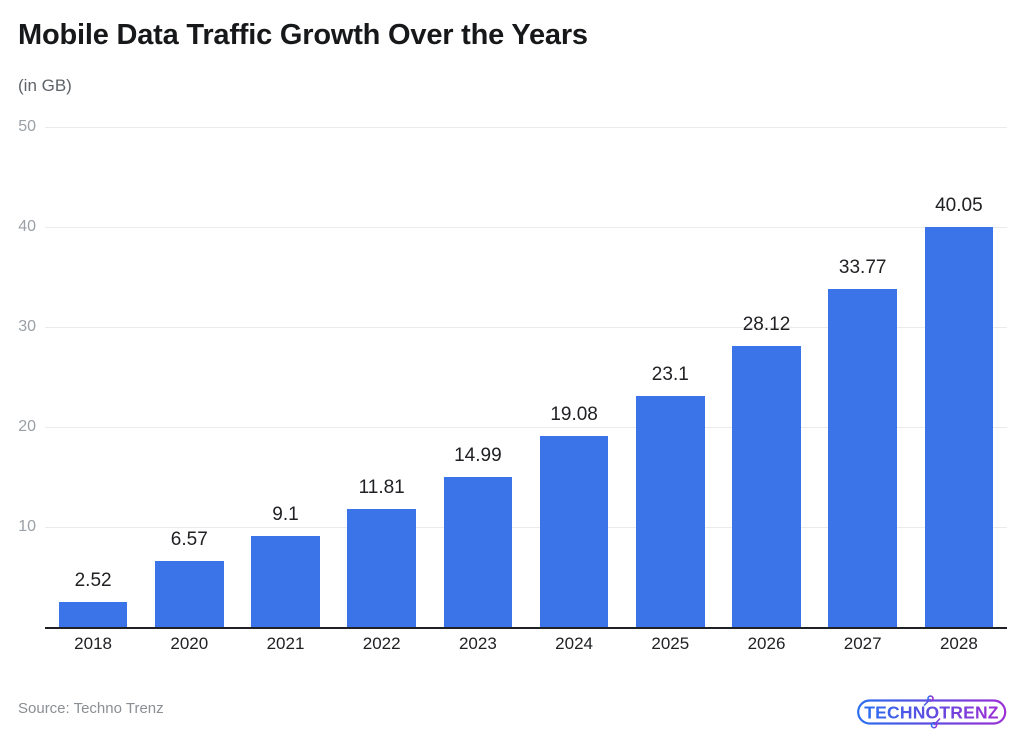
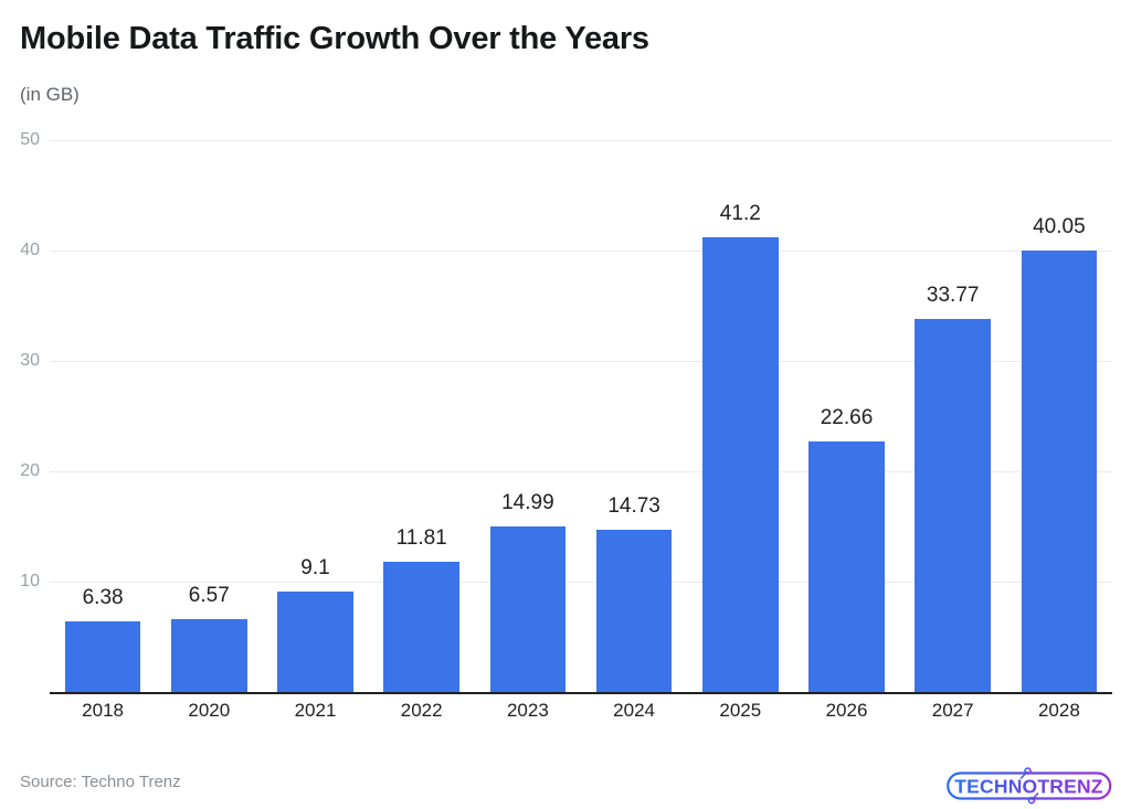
2018: 2.52 -> 6.38
2024: 19.08 -> 14.73
2025: 23.1 -> 41.2
2026: 28.12 -> 22.66
